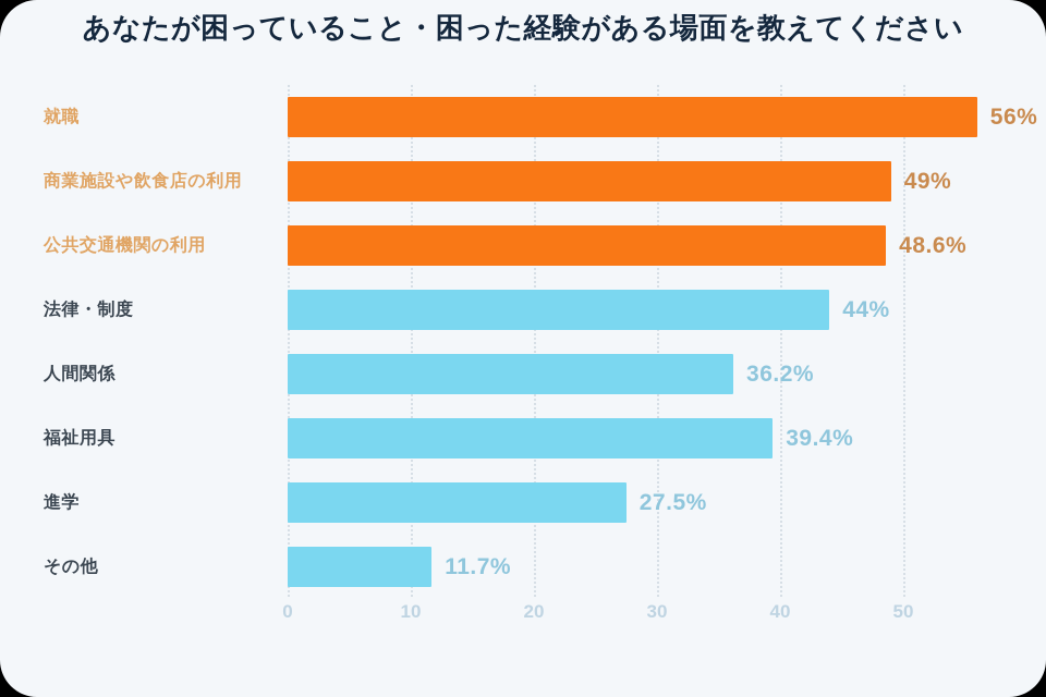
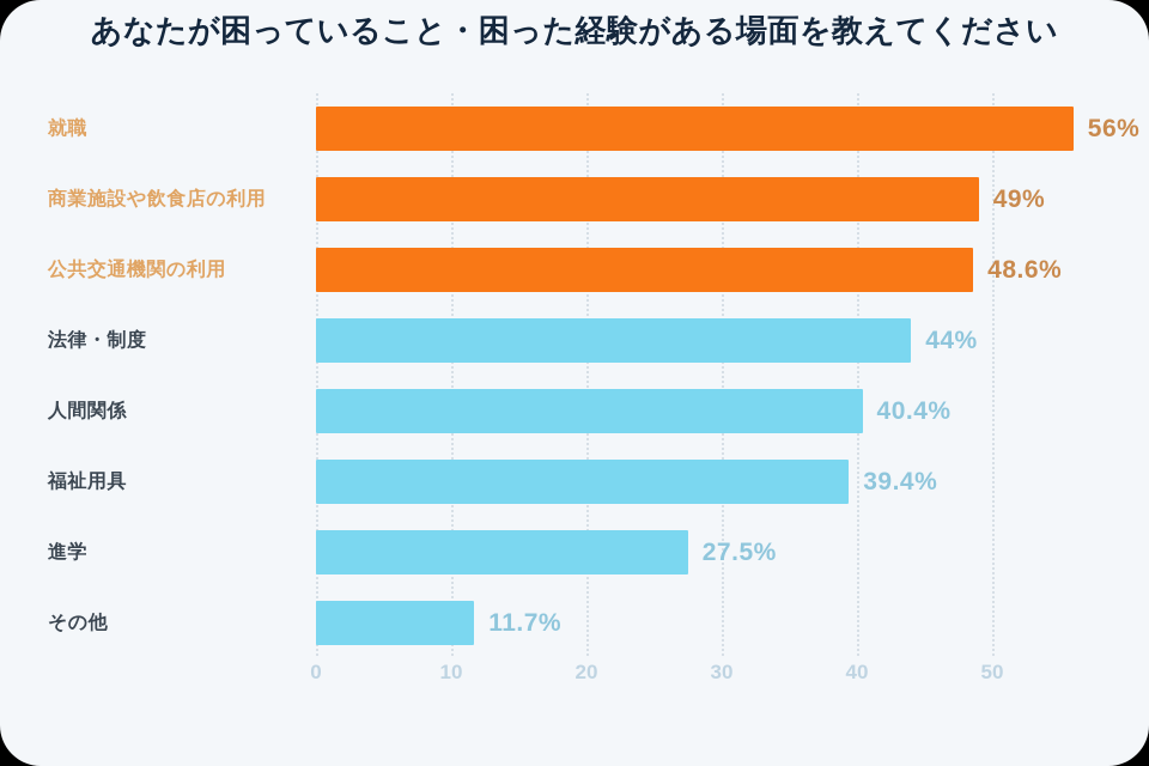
人間関係: 36.2% -> 40.4%
